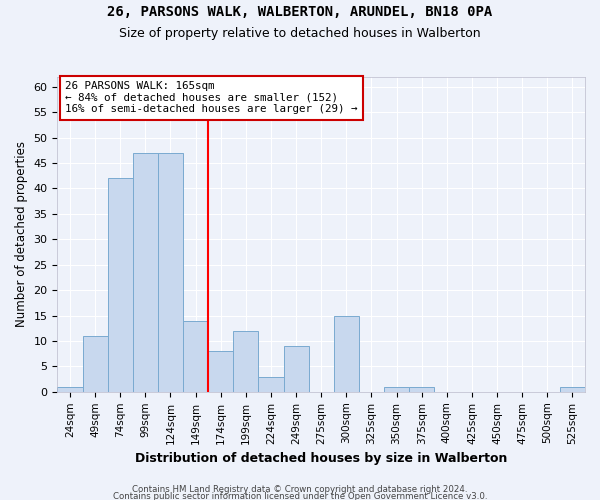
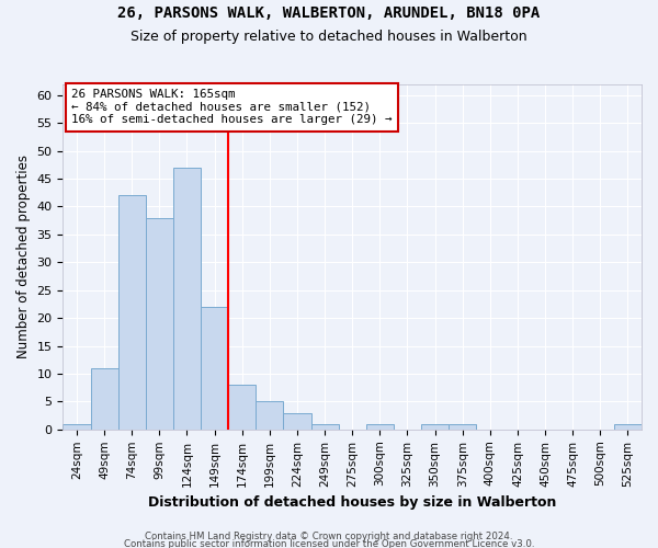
99sqm: 47 -> 38
149sqm: 14 -> 22
199sqm: 12 -> 5
249sqm: 9 -> 1
300sqm: 15 -> 1
